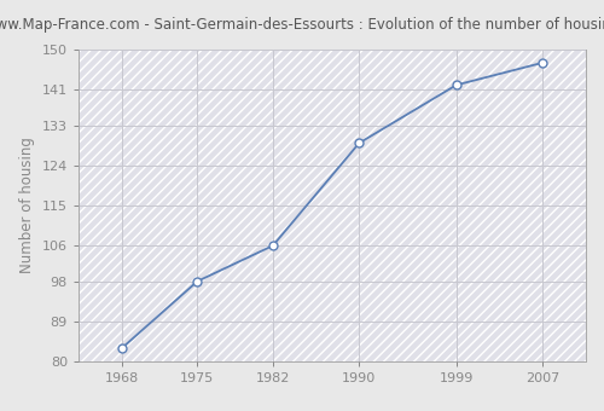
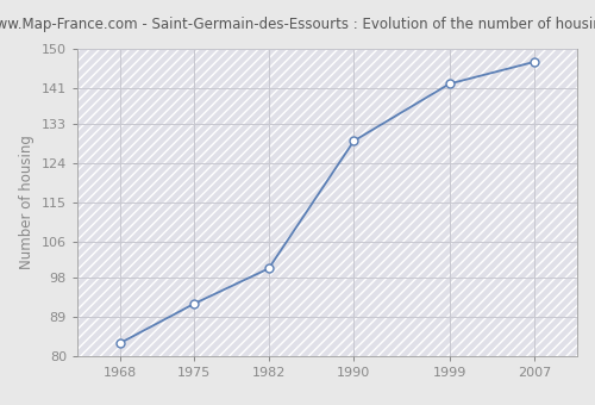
1975: 98 -> 92
1982: 106 -> 100
